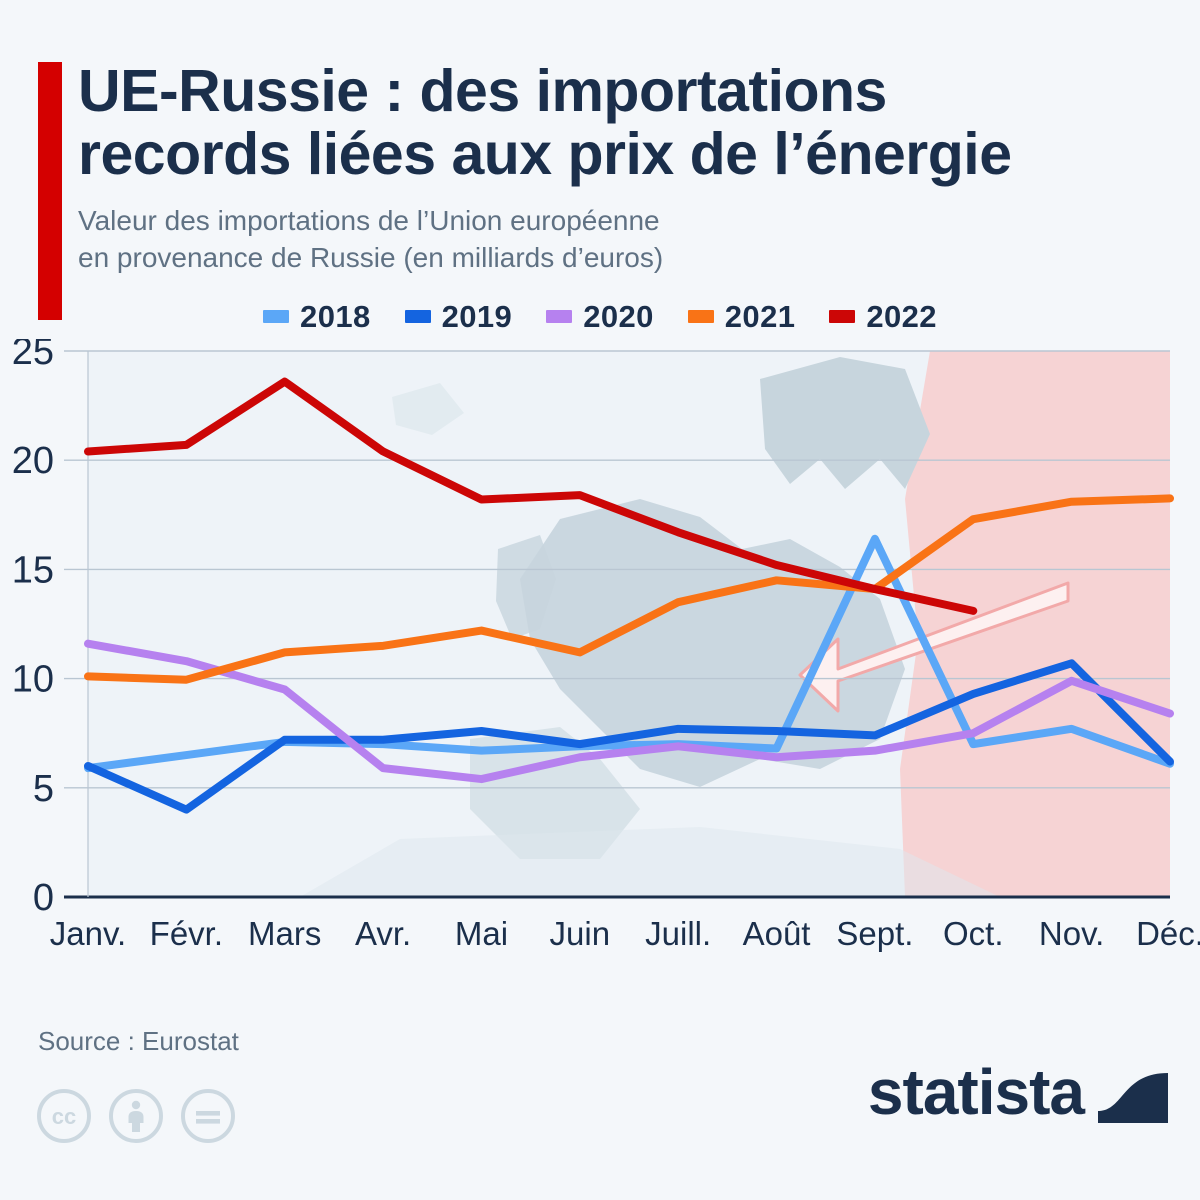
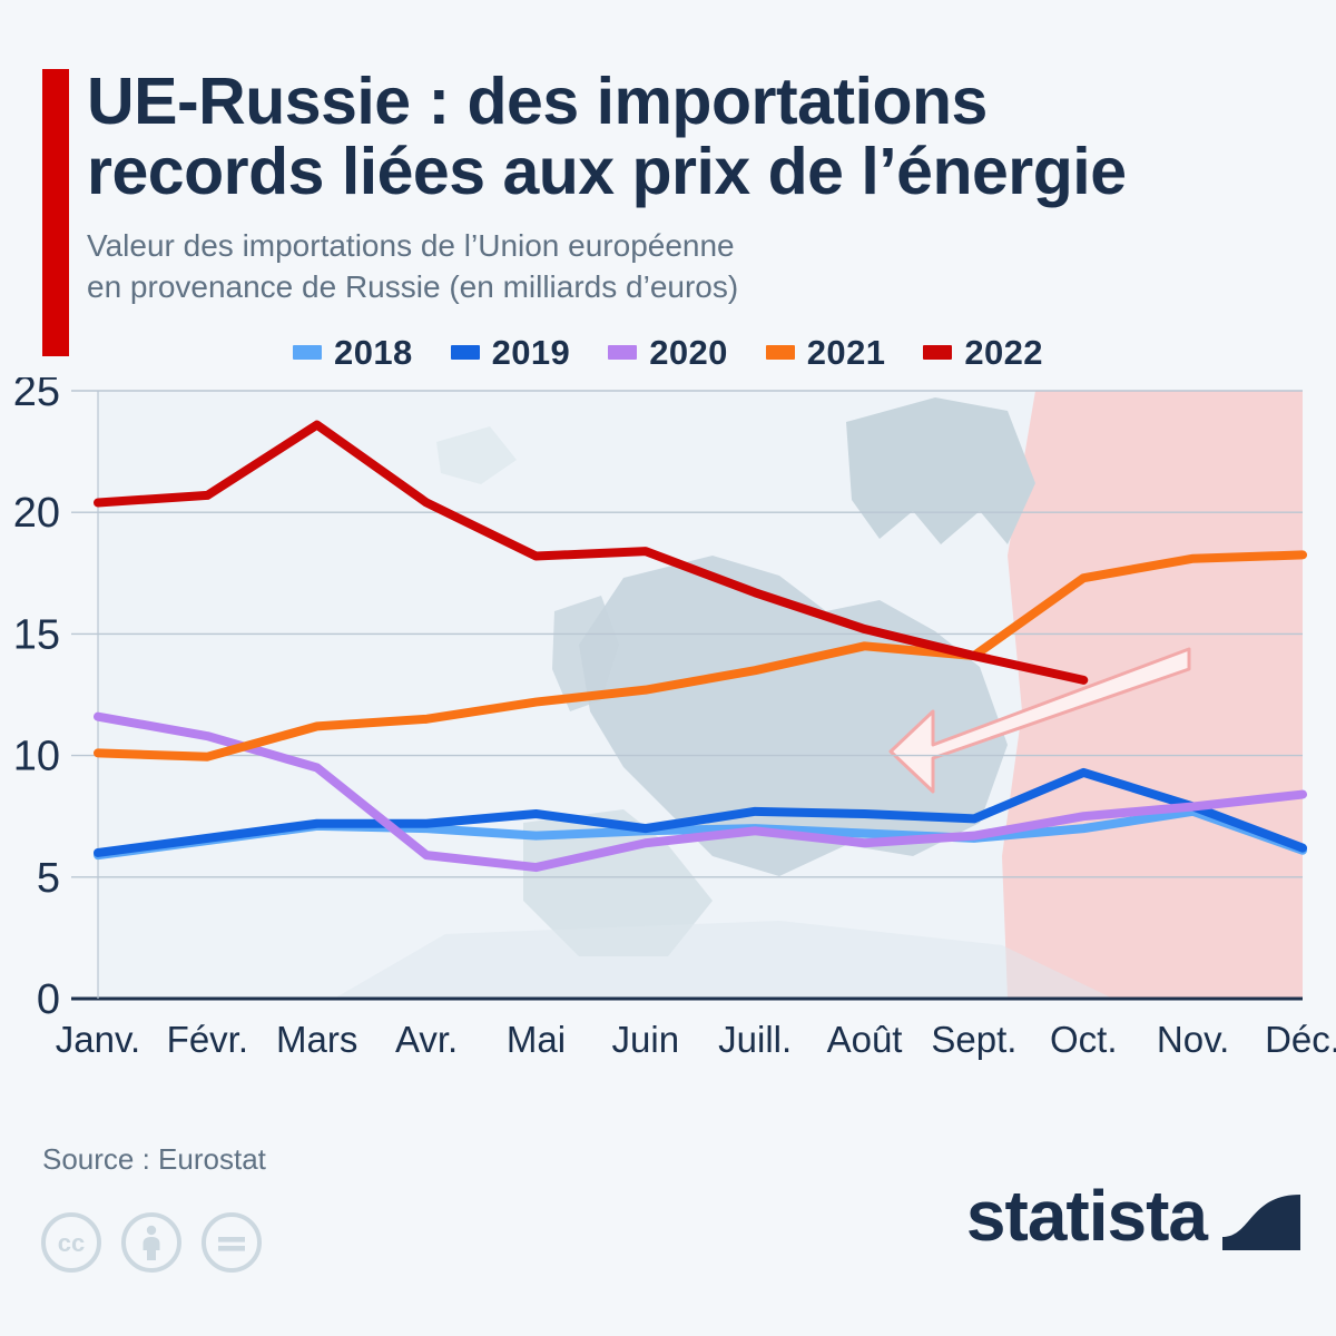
2019/Févr.: 4.0 -> 6.6
2021/Juin: 11.2 -> 12.7
2018/Sept.: 16.4 -> 6.6
2019/Nov.: 10.7 -> 7.9
2020/Nov.: 9.9 -> 7.9
